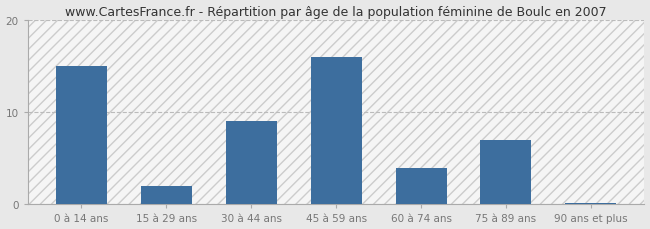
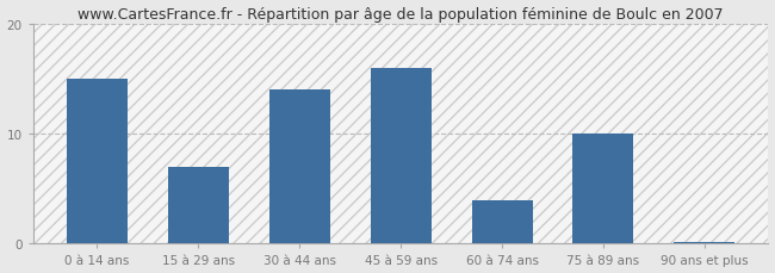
15 à 29 ans: 2.0 -> 7.0
30 à 44 ans: 9.0 -> 14.0
75 à 89 ans: 7.0 -> 10.0
